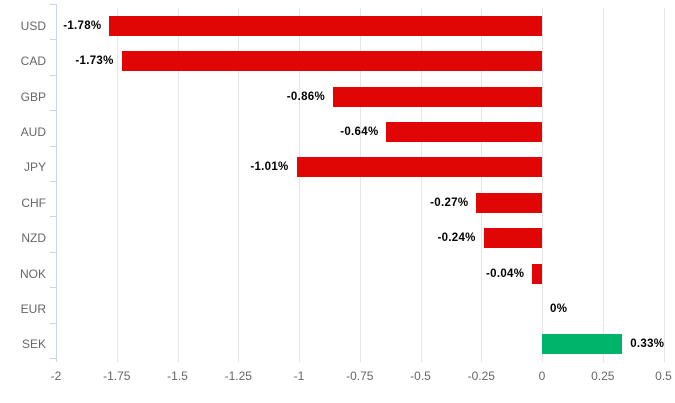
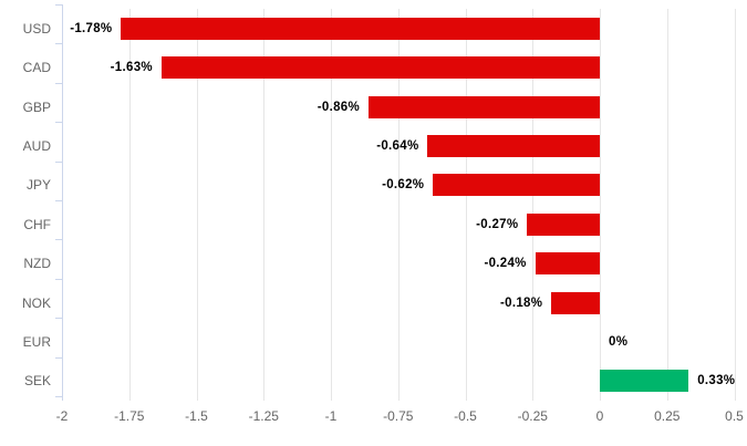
CAD: -1.73% -> -1.63%
JPY: -1.01% -> -0.62%
NOK: -0.04% -> -0.18%
